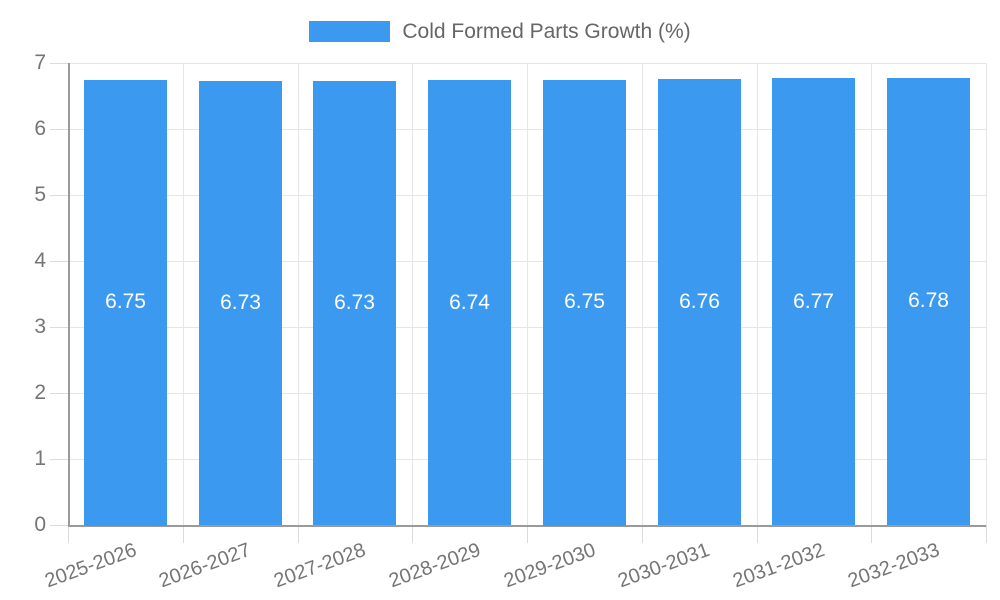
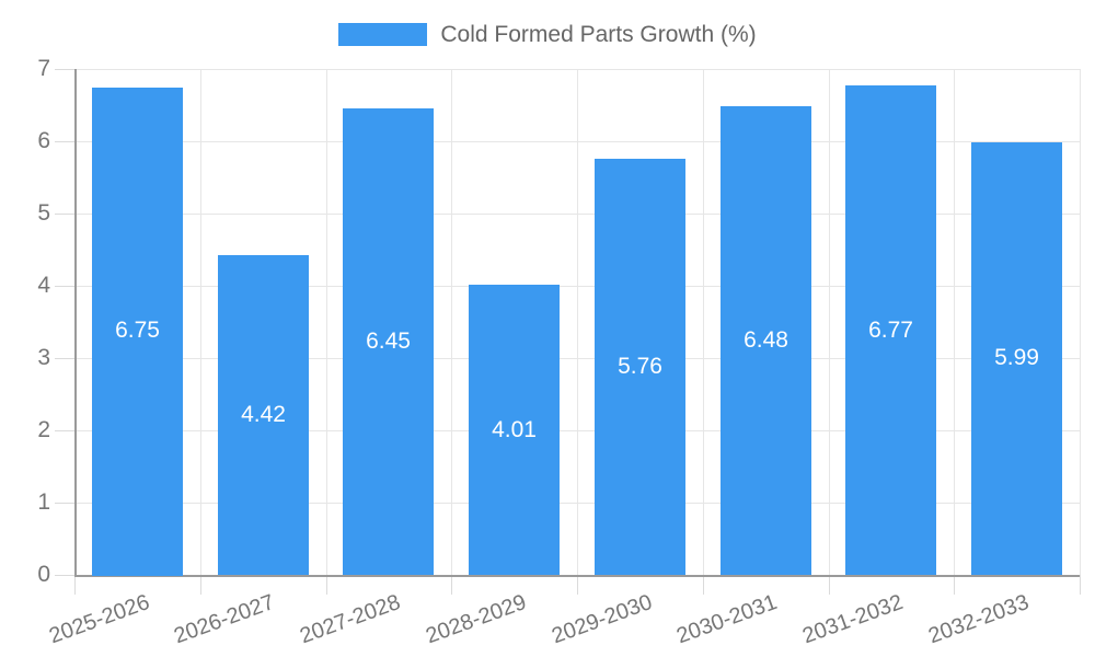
2026-2027: 6.73 -> 4.42
2027-2028: 6.73 -> 6.45
2028-2029: 6.74 -> 4.01
2029-2030: 6.75 -> 5.76
2030-2031: 6.76 -> 6.48
2032-2033: 6.78 -> 5.99
